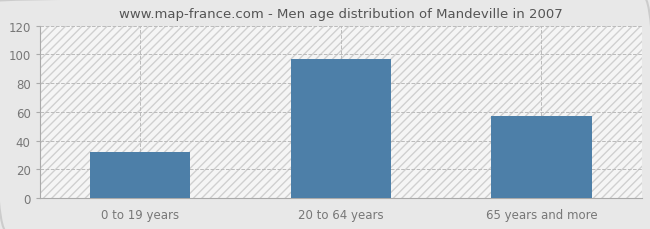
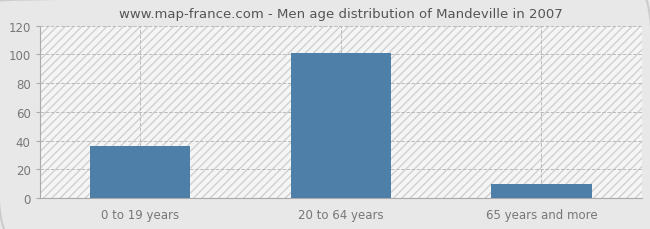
0 to 19 years: 32 -> 36
20 to 64 years: 97 -> 101
65 years and more: 57 -> 10
